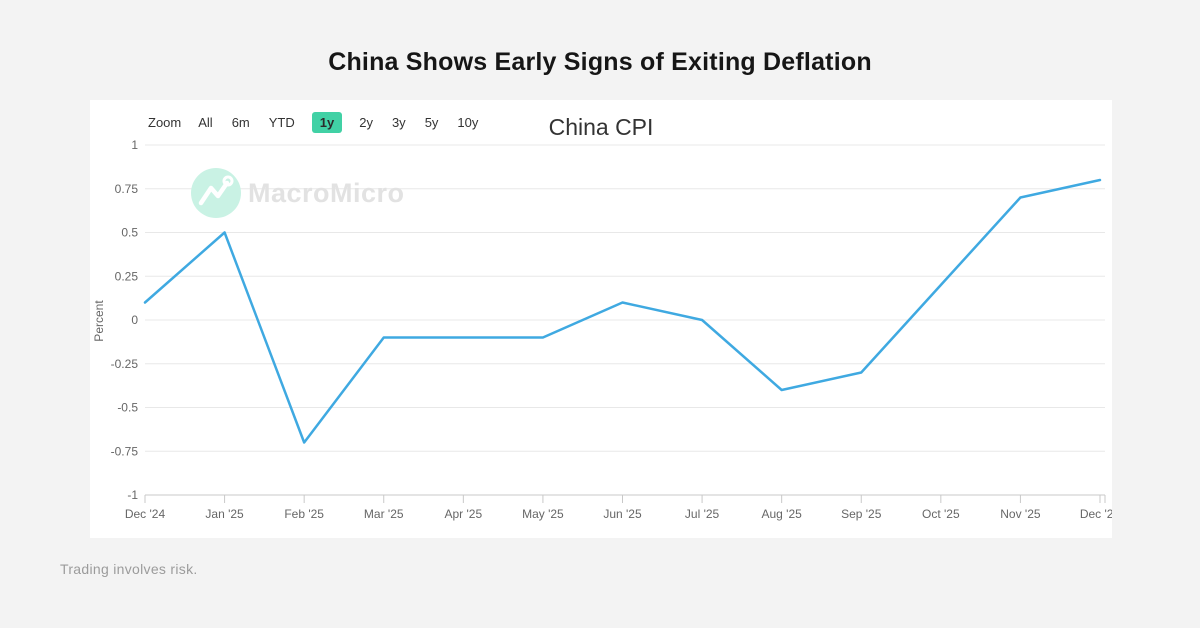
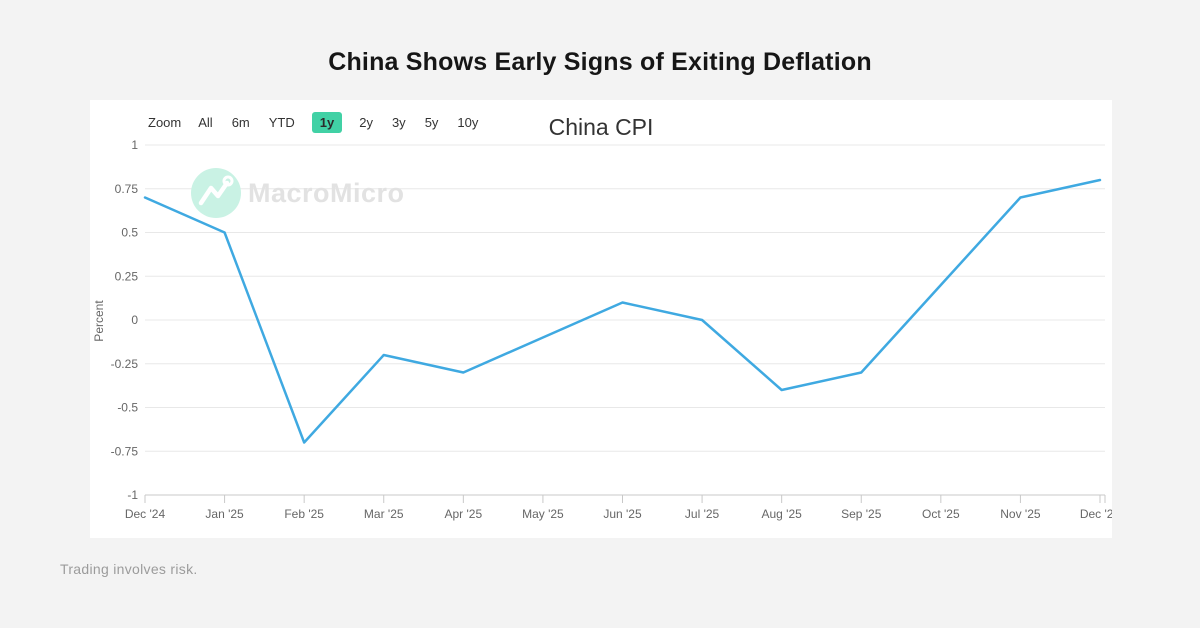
Dec '24: 0.1 -> 0.7
Mar '25: -0.1 -> -0.2
Apr '25: -0.1 -> -0.3
